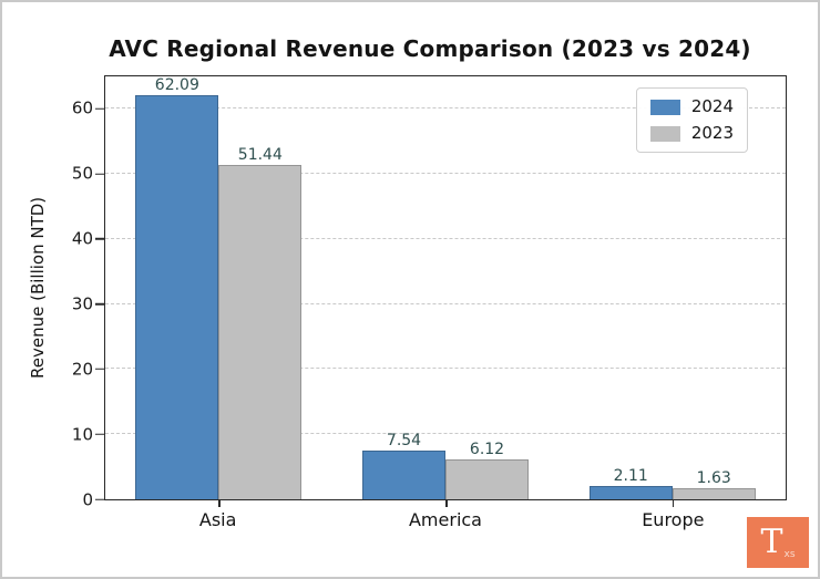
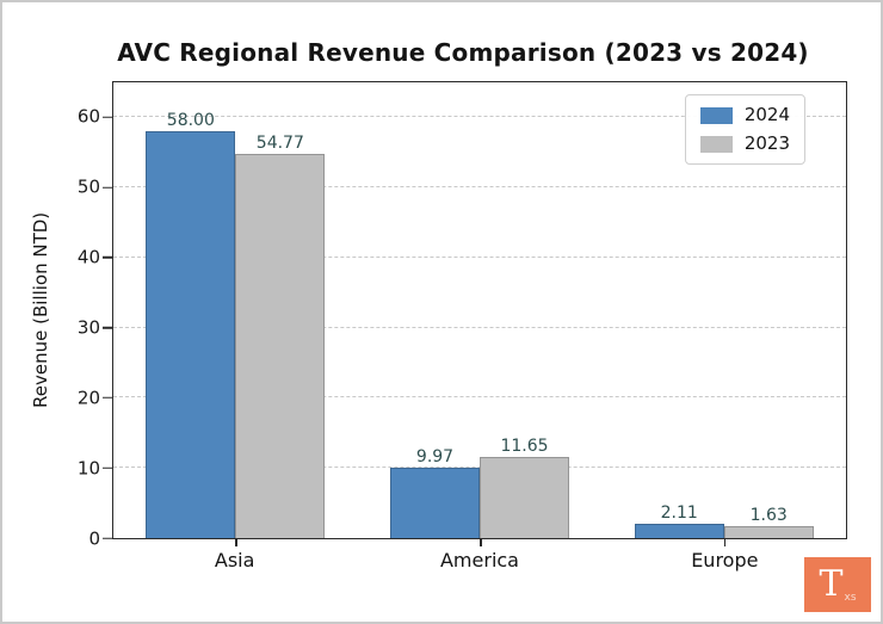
2024/Asia: 62.09 -> 58.00
2023/Asia: 51.44 -> 54.77
2024/America: 7.54 -> 9.97
2023/America: 6.12 -> 11.65
